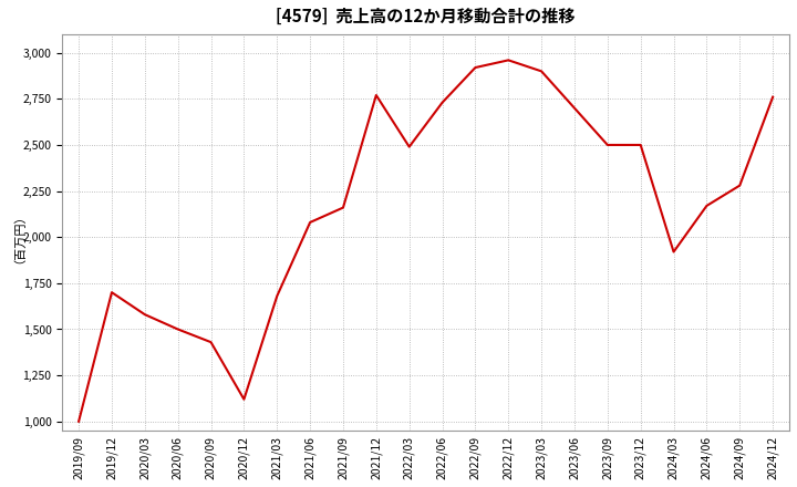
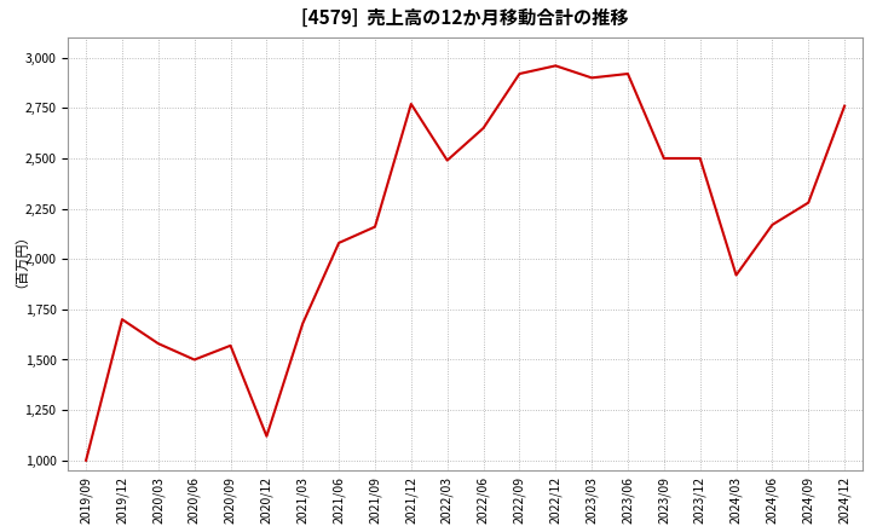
2020/09: 1,430 -> 1,570
2022/06: 2,730 -> 2,650
2023/06: 2,700 -> 2,920
